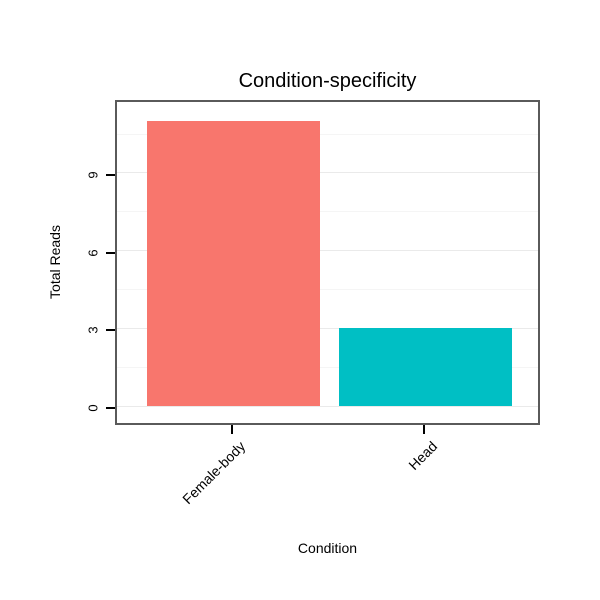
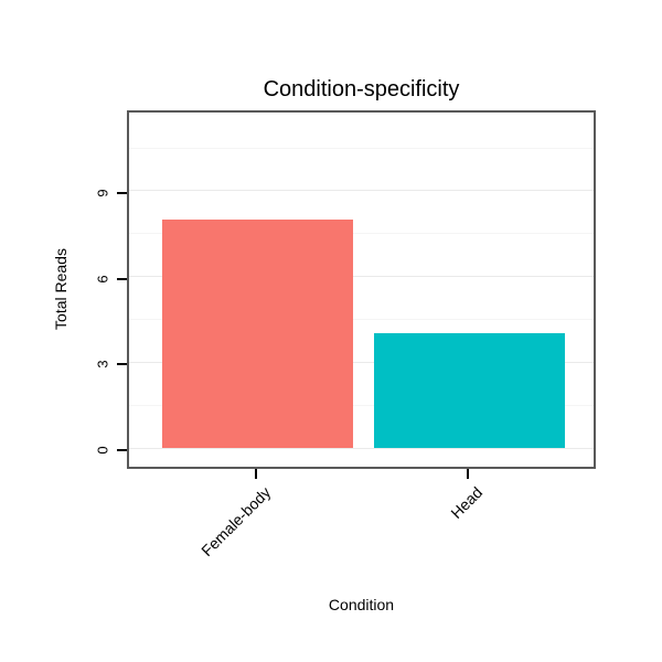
Female-body: 11 -> 8
Head: 3 -> 4
